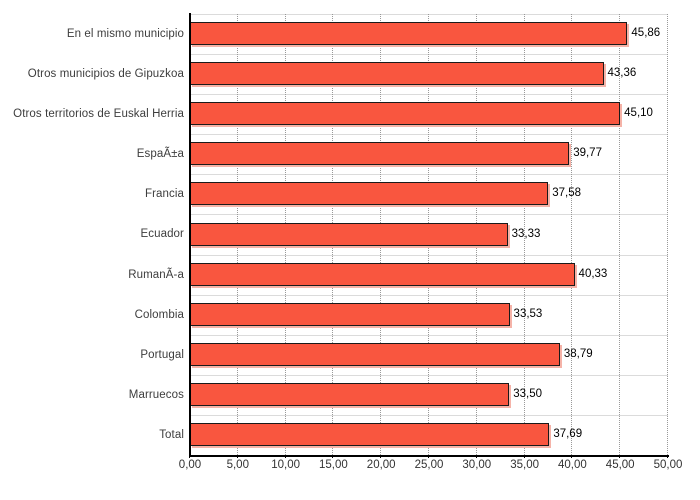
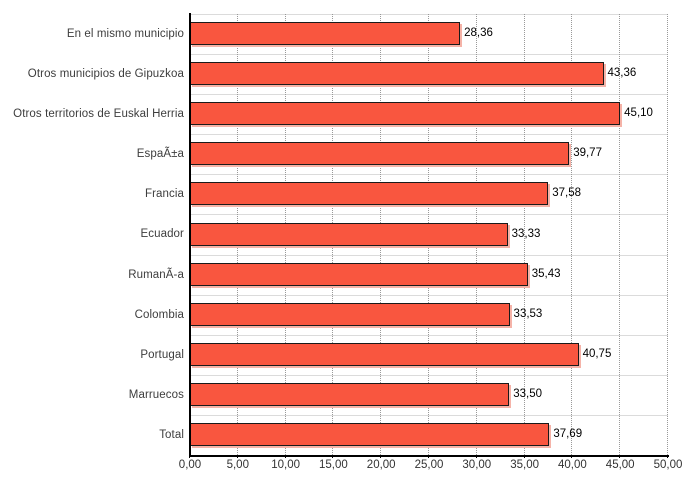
En el mismo municipio: 45,86 -> 28,36
RumanÃ-a: 40,33 -> 35,43
Portugal: 38,79 -> 40,75
